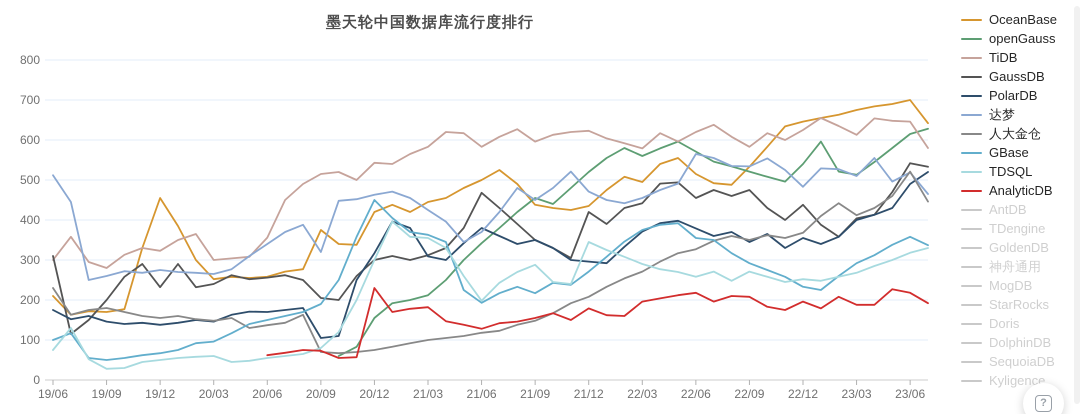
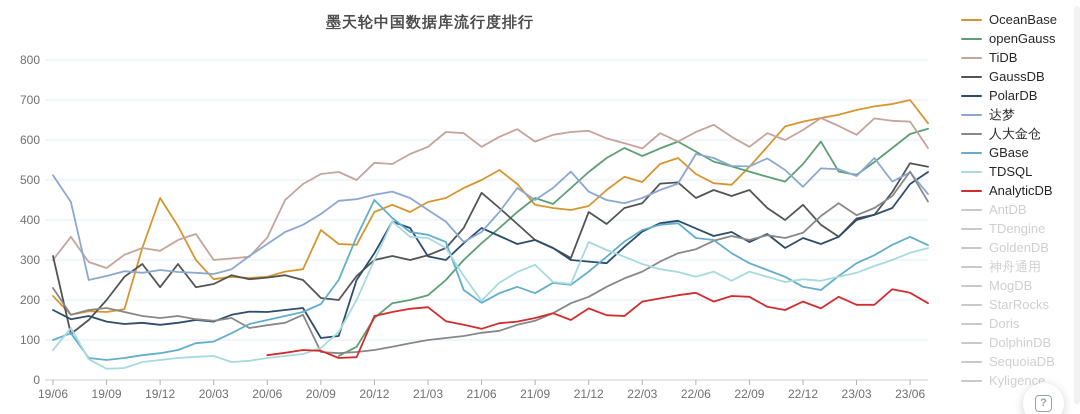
达梦/20/09: 320 -> 420
AnalyticDB/20/12: 230 -> 160
